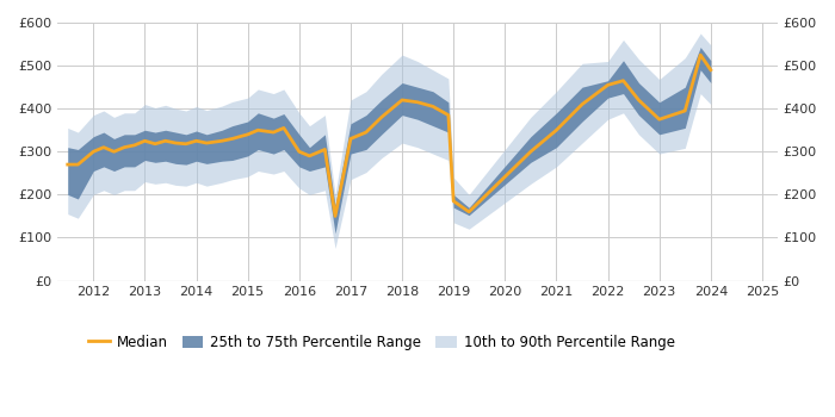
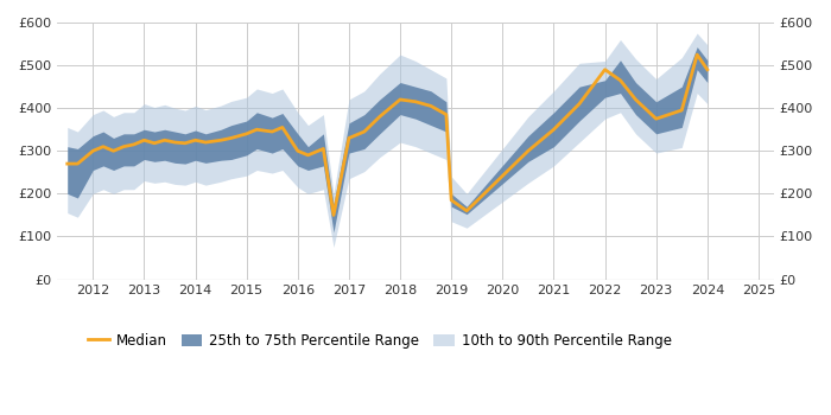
Median/2022: £455 -> £490
